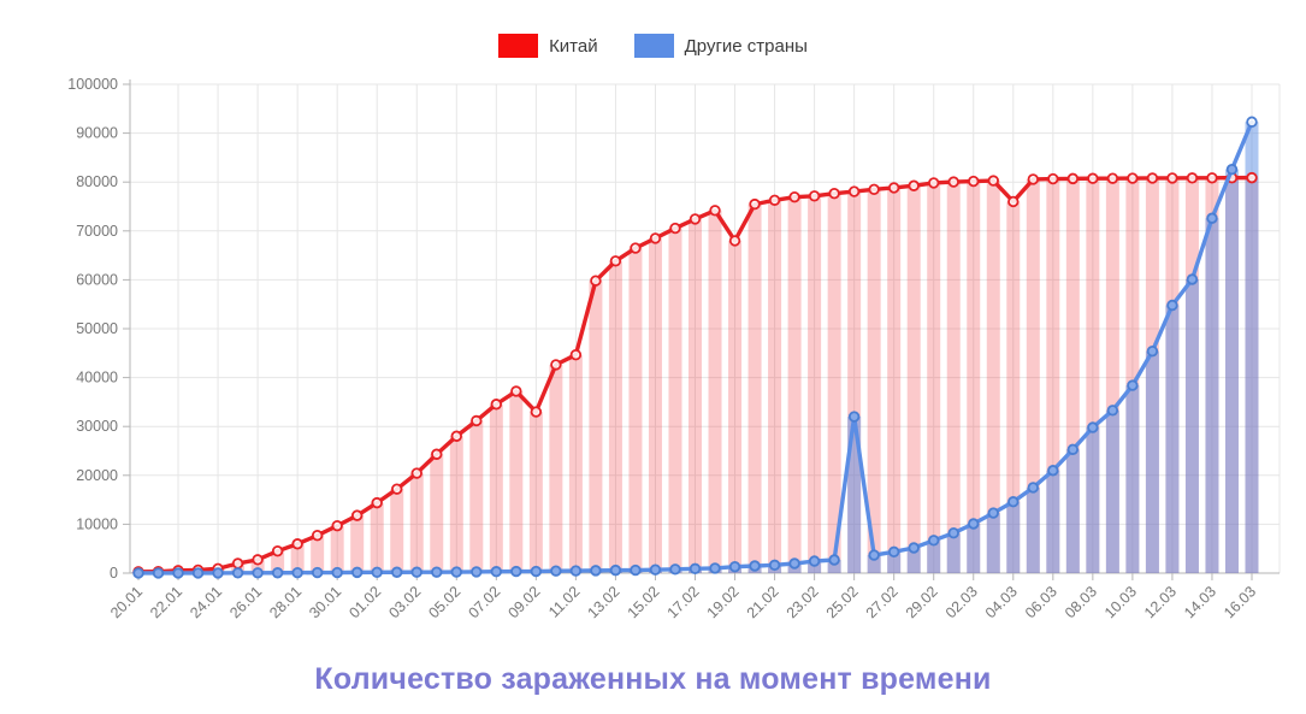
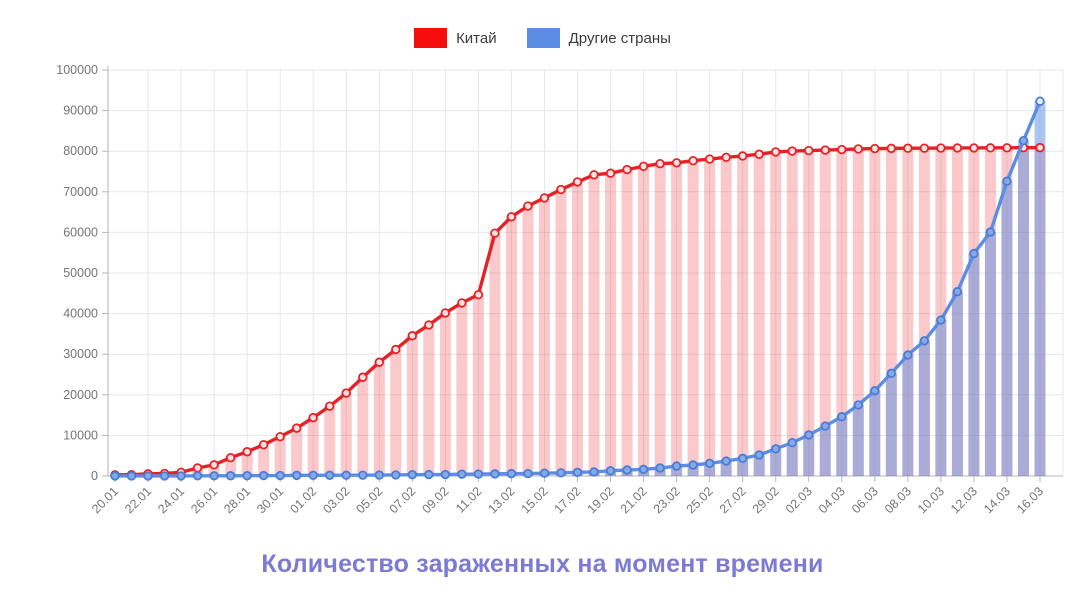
Китай/09.02: 33000 -> 40000
Китай/19.02: 68000 -> 75000
Другие страны/25.02: 32000 -> 3000
Китай/04.03: 76000 -> 80000
